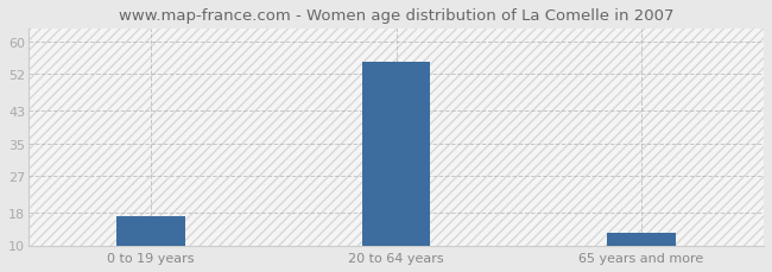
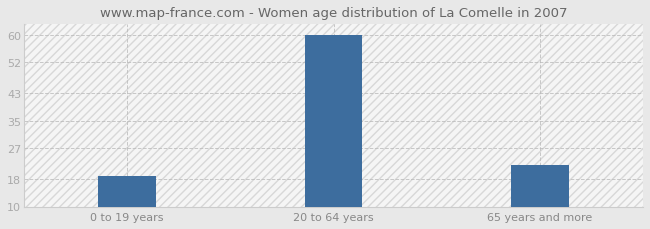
0 to 19 years: 17 -> 19
20 to 64 years: 55 -> 60
65 years and more: 13 -> 22
